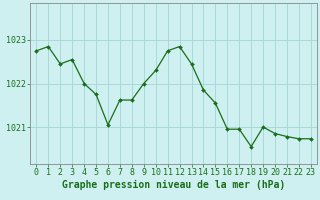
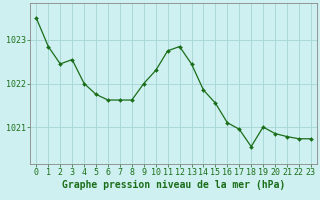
0: 1022.75 -> 1023.50
6: 1021.05 -> 1021.62
16: 1020.95 -> 1021.10
